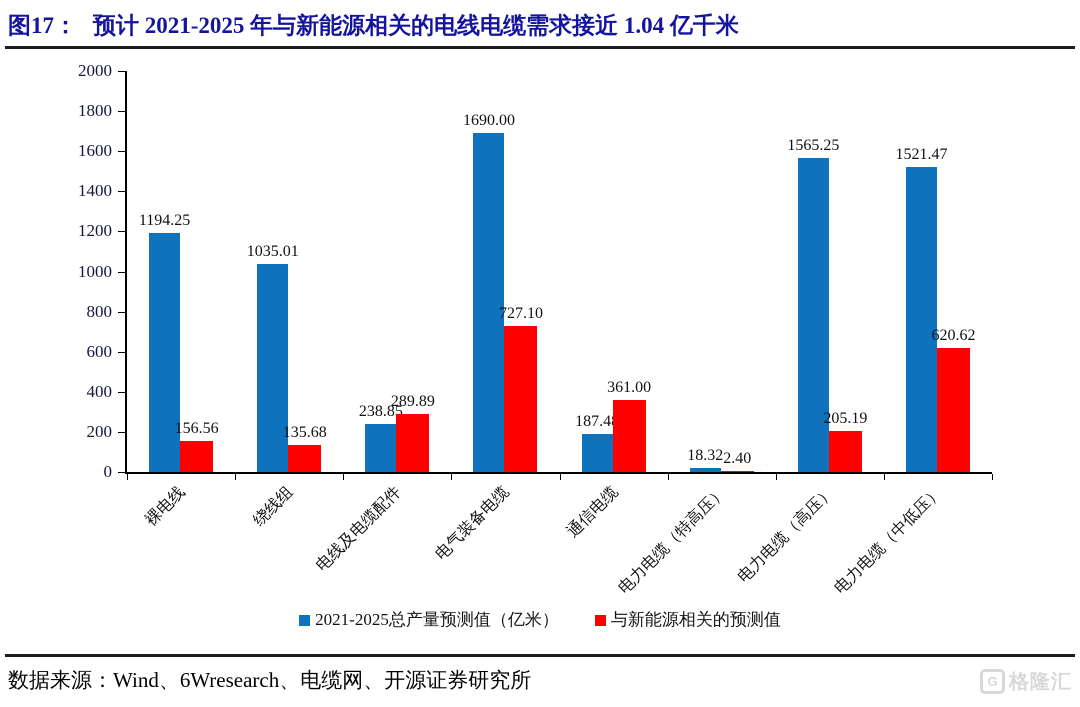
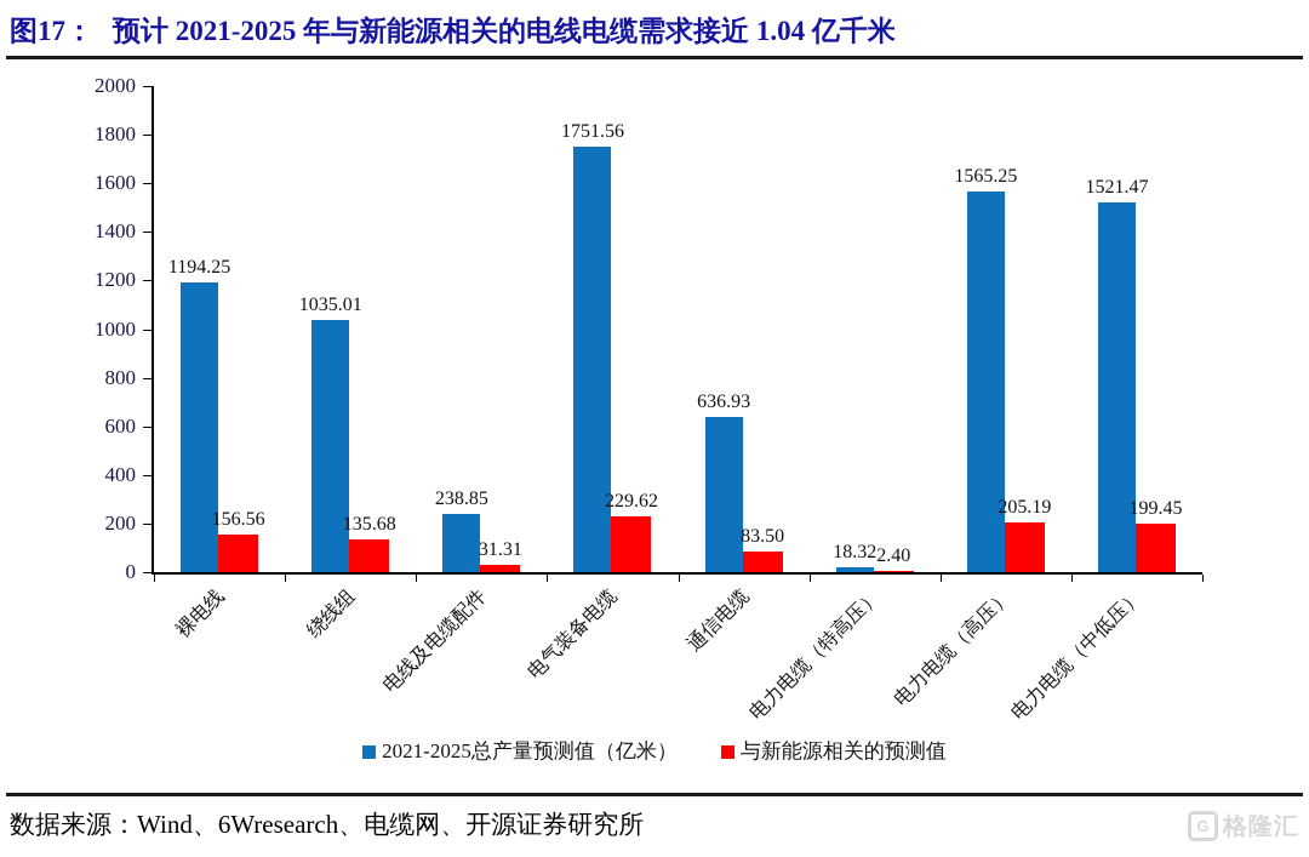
与新能源相关的预测值/电线及电缆配件: 289.89 -> 31.31
2021-2025总产量预测值（亿米）/电气装备电缆: 1690.00 -> 1751.56
与新能源相关的预测值/电气装备电缆: 727.10 -> 229.62
2021-2025总产量预测值（亿米）/通信电缆: 187.48 -> 636.93
与新能源相关的预测值/通信电缆: 361.00 -> 83.50
与新能源相关的预测值/电力电缆（中低压）: 620.62 -> 199.45
